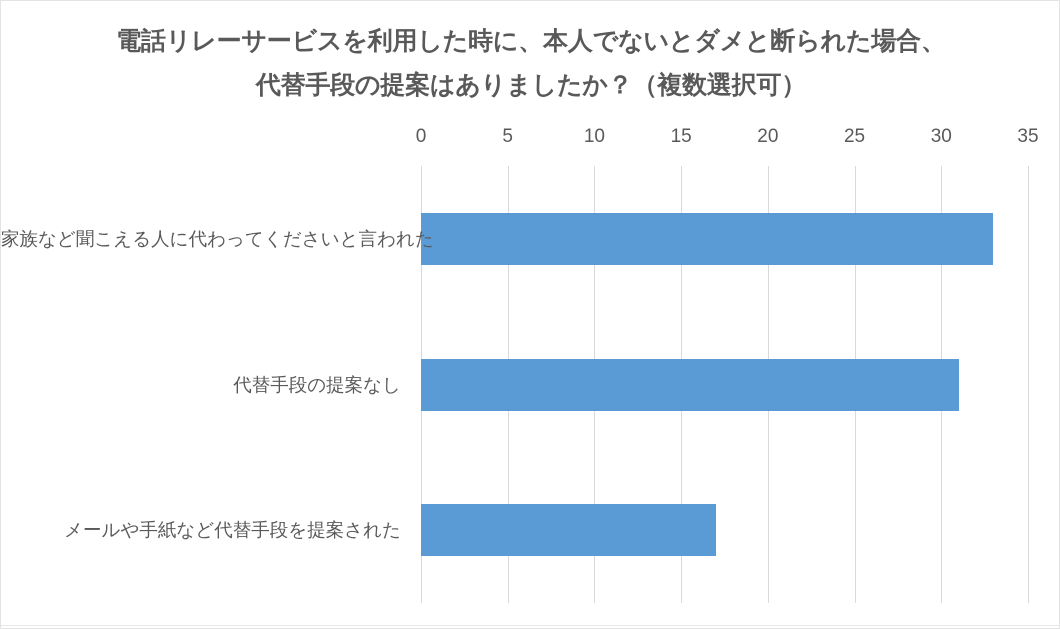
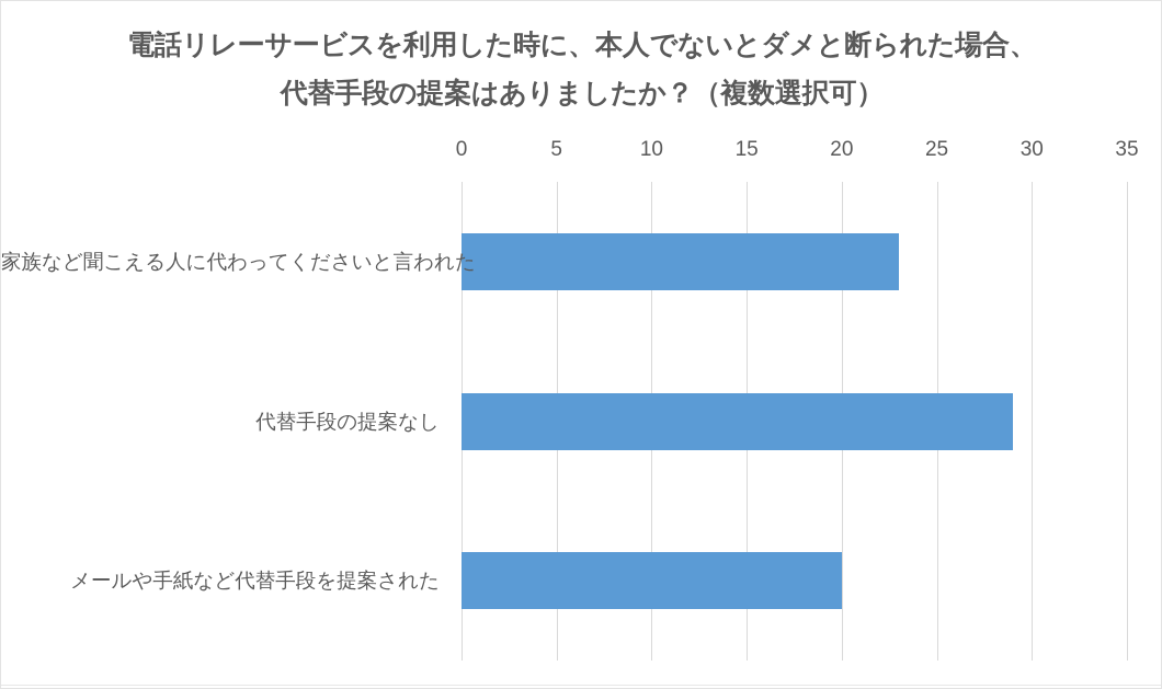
家族など聞こえる人に代わってくださいと言われた: 33 -> 23
代替手段の提案なし: 31 -> 29
メールや手紙など代替手段を提案された: 17 -> 20
